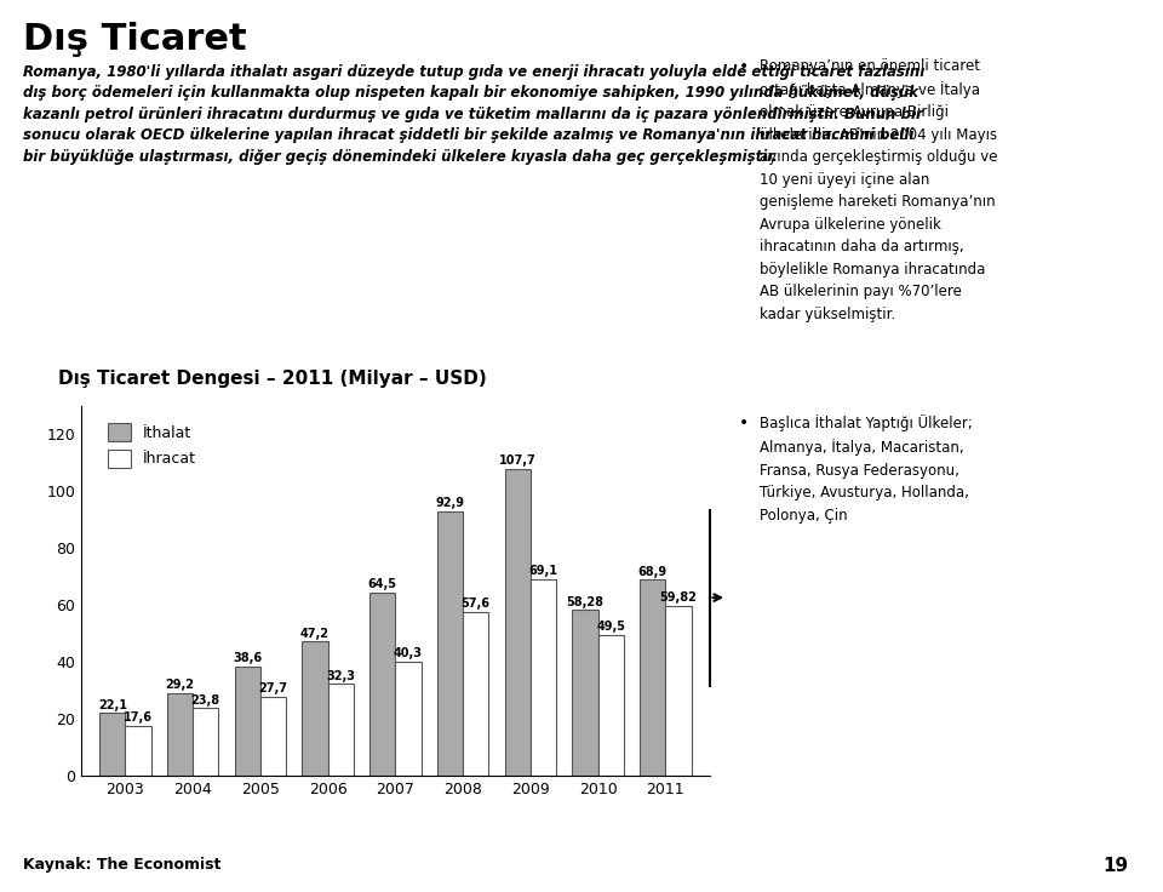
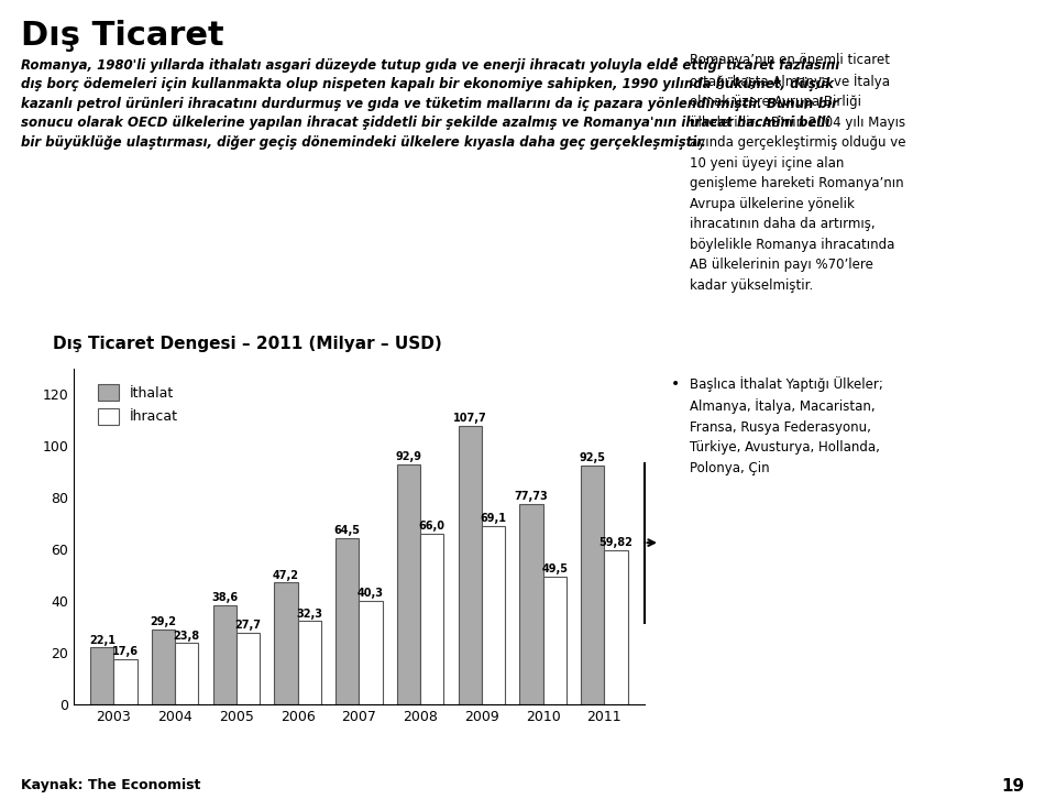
İhracat/2008: 57,6 -> 66,0
İthalat/2010: 58,28 -> 77,73
İthalat/2011: 68,9 -> 92,5
